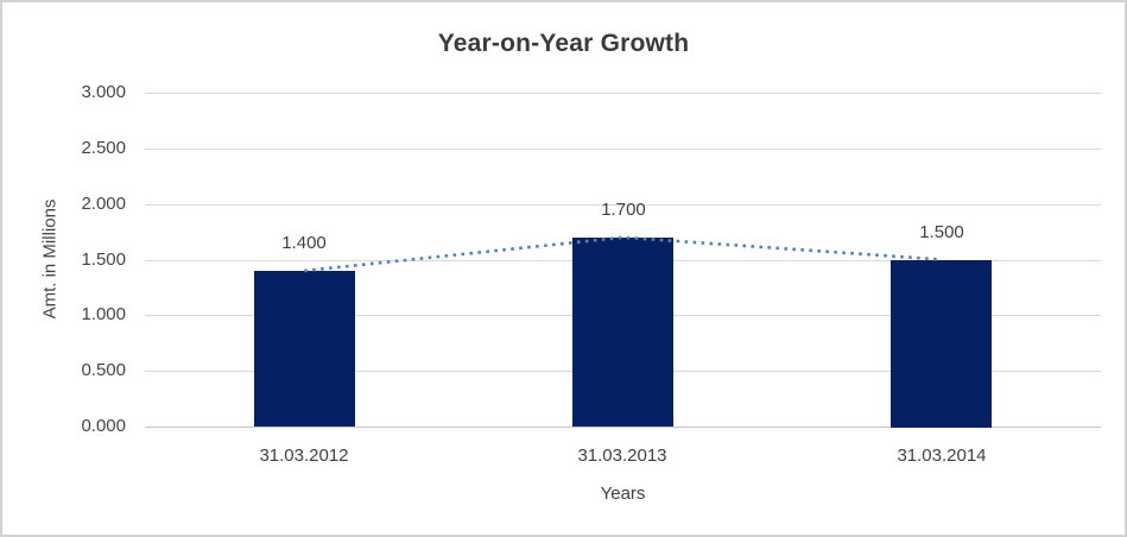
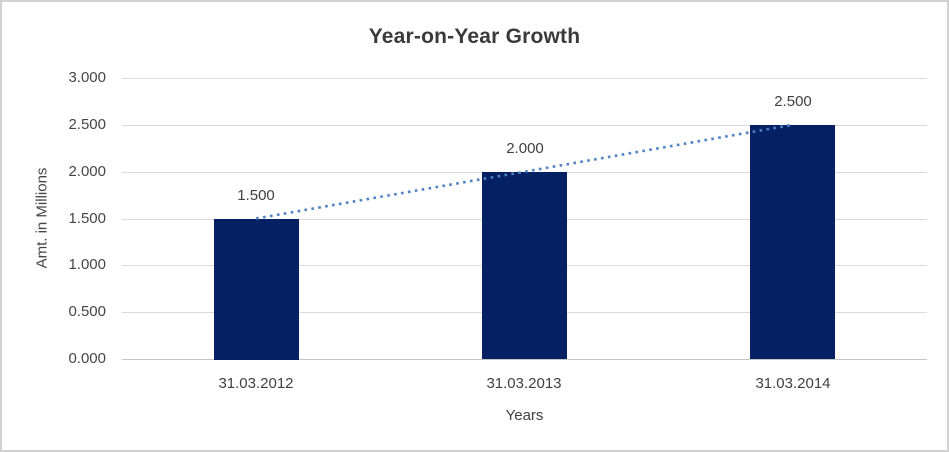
31.03.2012: 1.400 -> 1.500
31.03.2013: 1.700 -> 2.000
31.03.2014: 1.500 -> 2.500
